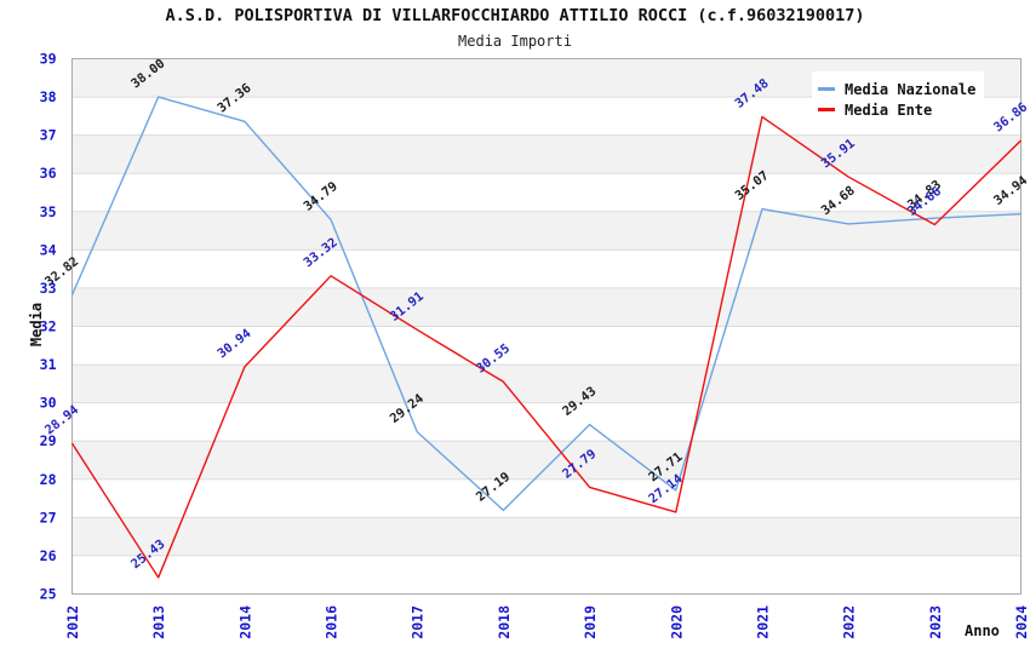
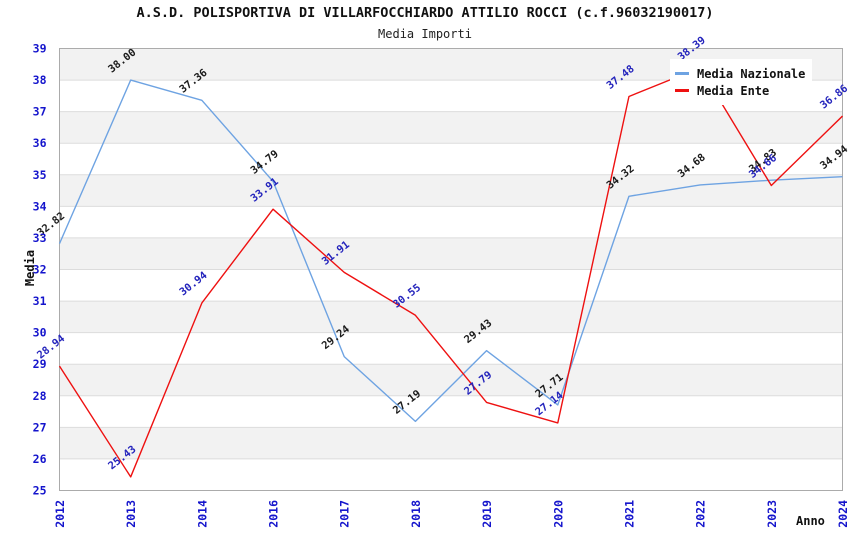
Media Ente/2016: 33.32 -> 33.91
Media Nazionale/2021: 35.07 -> 34.32
Media Ente/2022: 35.91 -> 38.39
